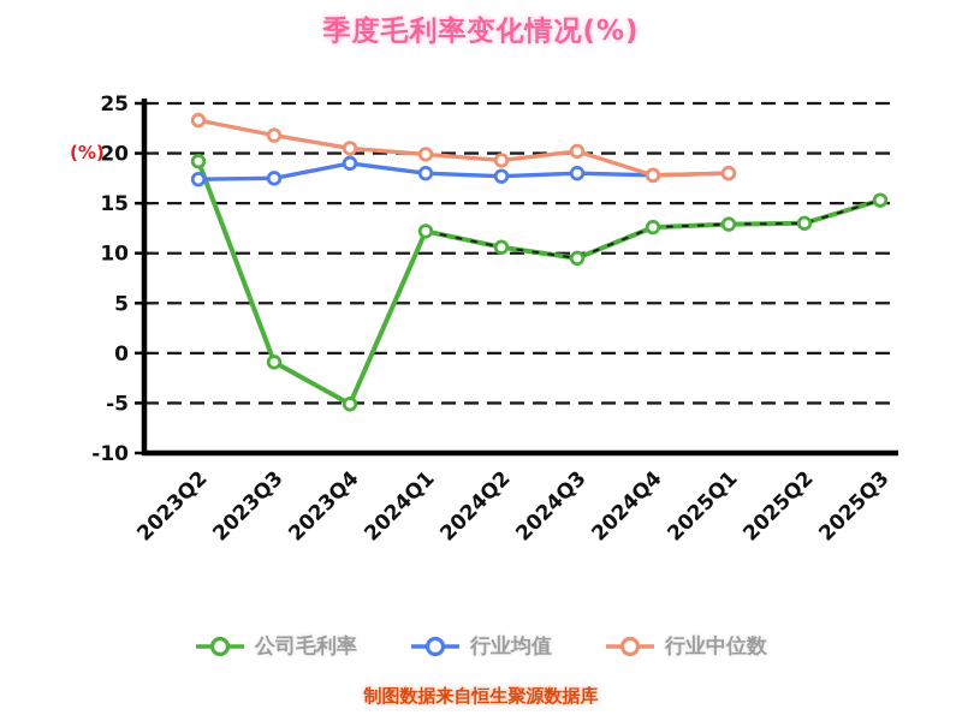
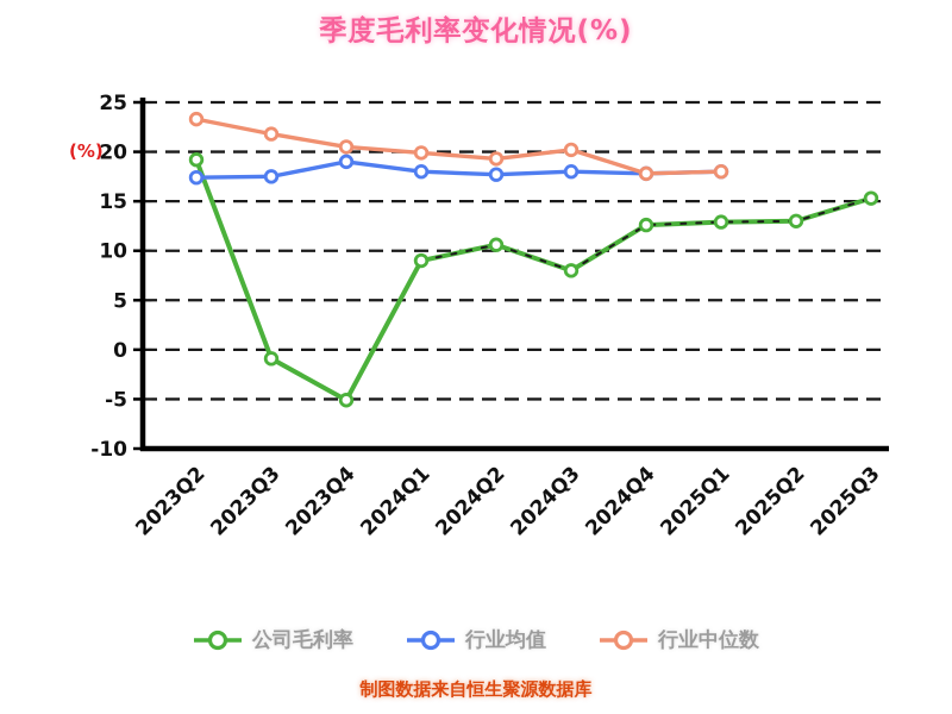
公司毛利率/2024Q1: 12 -> 9
公司毛利率/2024Q3: 10 -> 8
